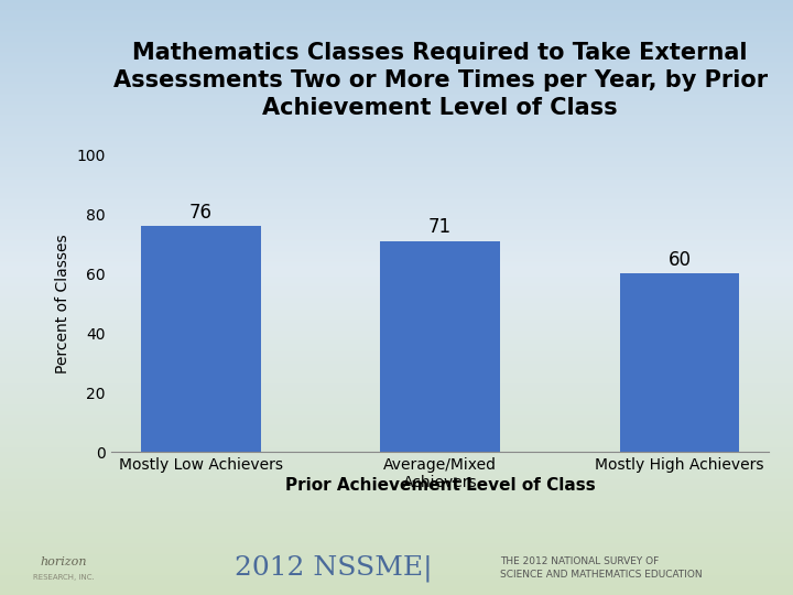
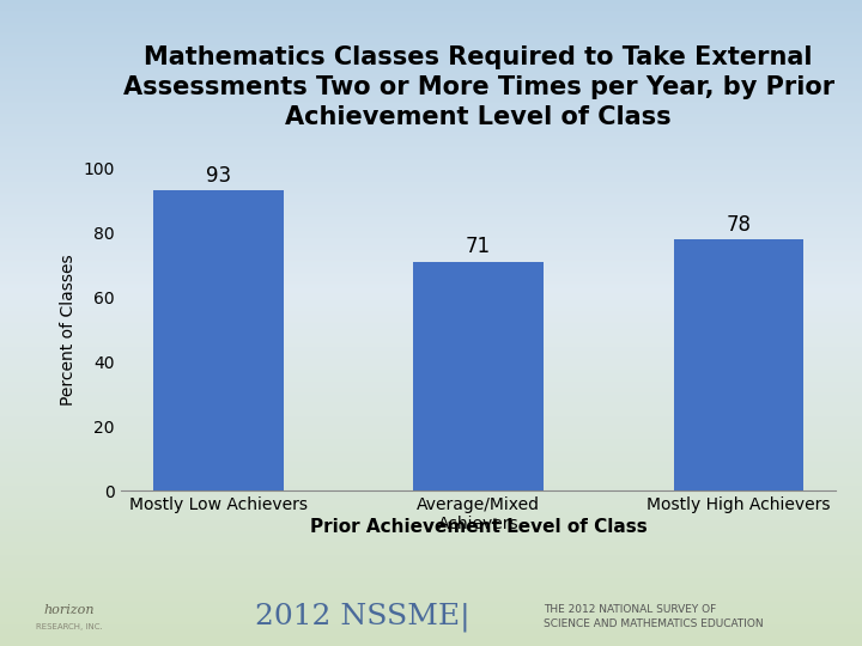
Mostly Low Achievers: 76 -> 93
Mostly High Achievers: 60 -> 78
